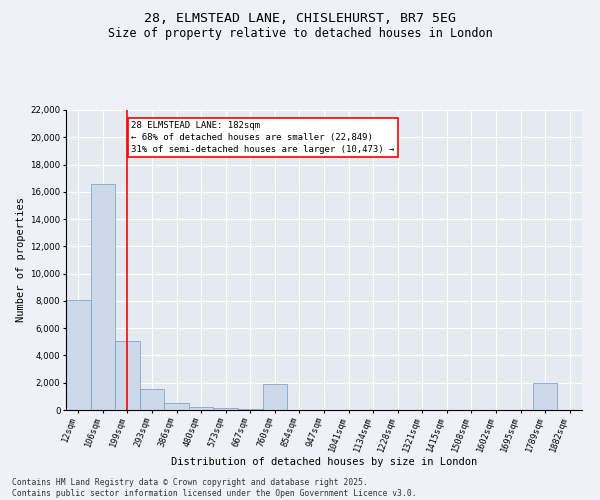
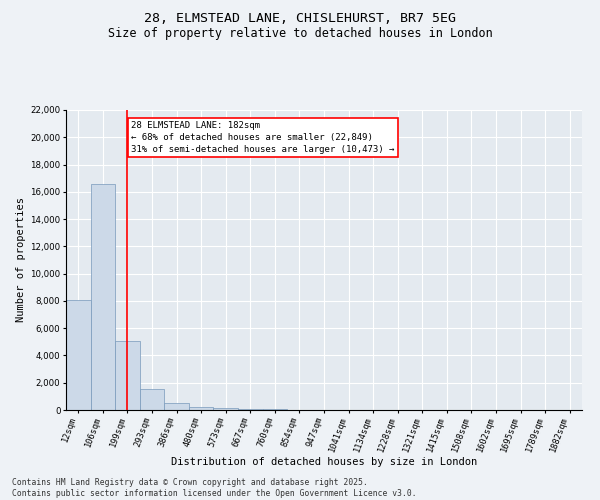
760sqm: 1,900 -> 0
1789sqm: 2,000 -> 0
